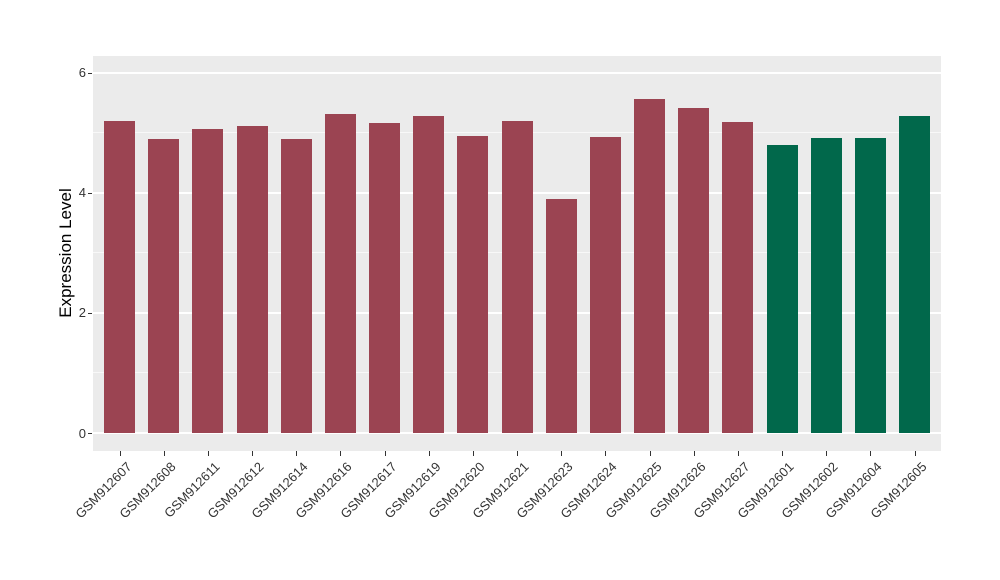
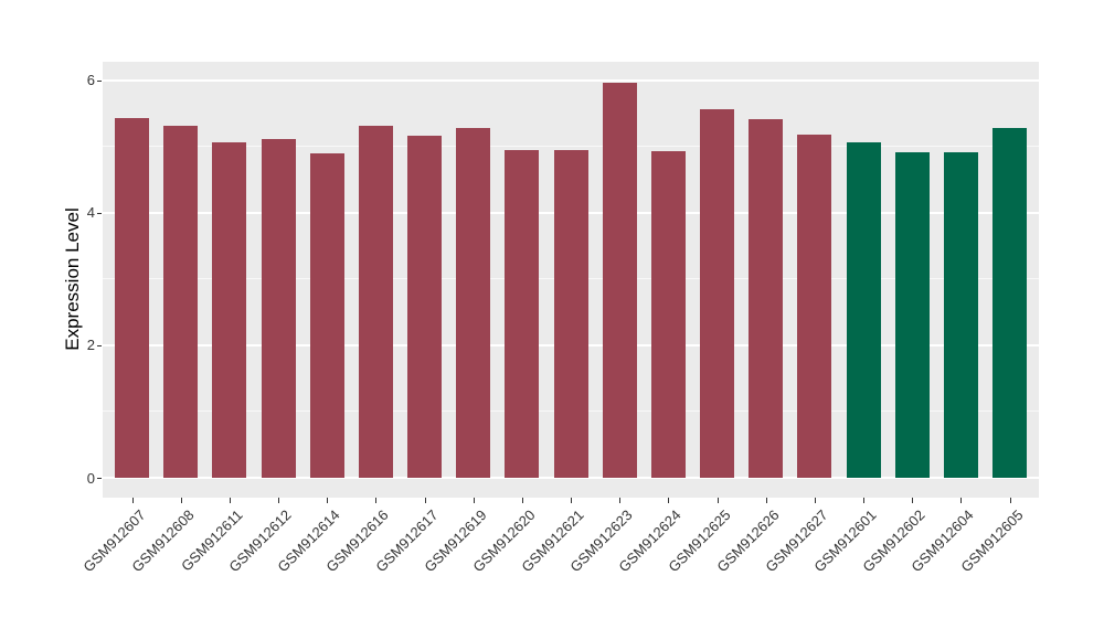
GSM912607: 5.2 -> 5.4
GSM912608: 4.9 -> 5.3
GSM912621: 5.2 -> 4.9
GSM912623: 3.9 -> 6.0
GSM912601: 4.8 -> 5.1
